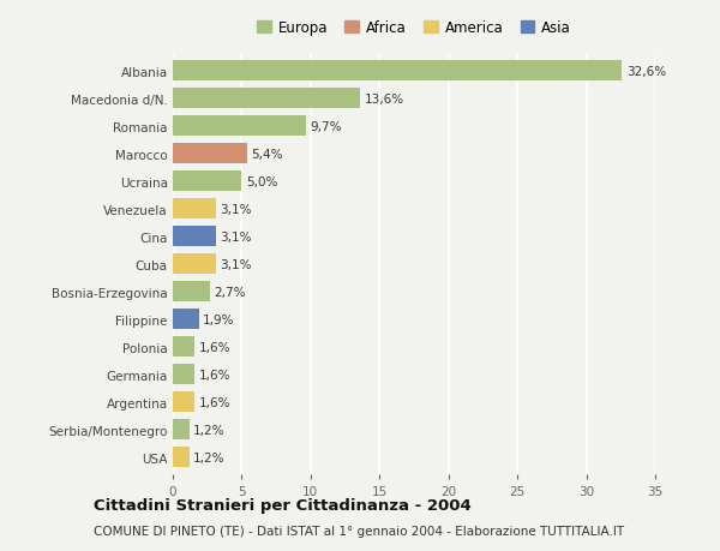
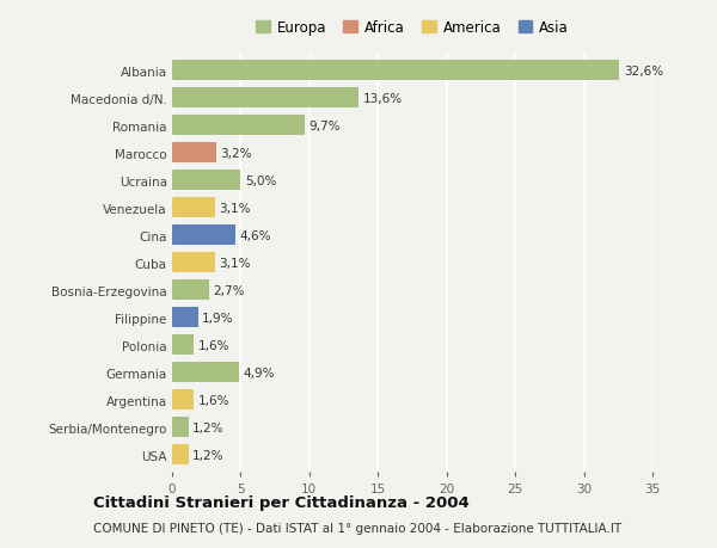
Marocco: 5,4% -> 3,2%
Cina: 3,1% -> 4,6%
Germania: 1,6% -> 4,9%
